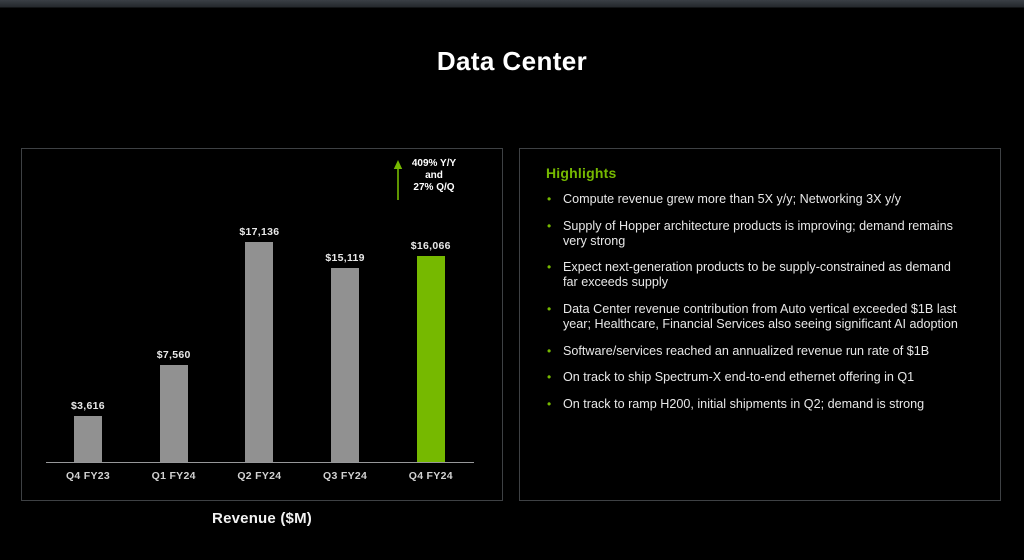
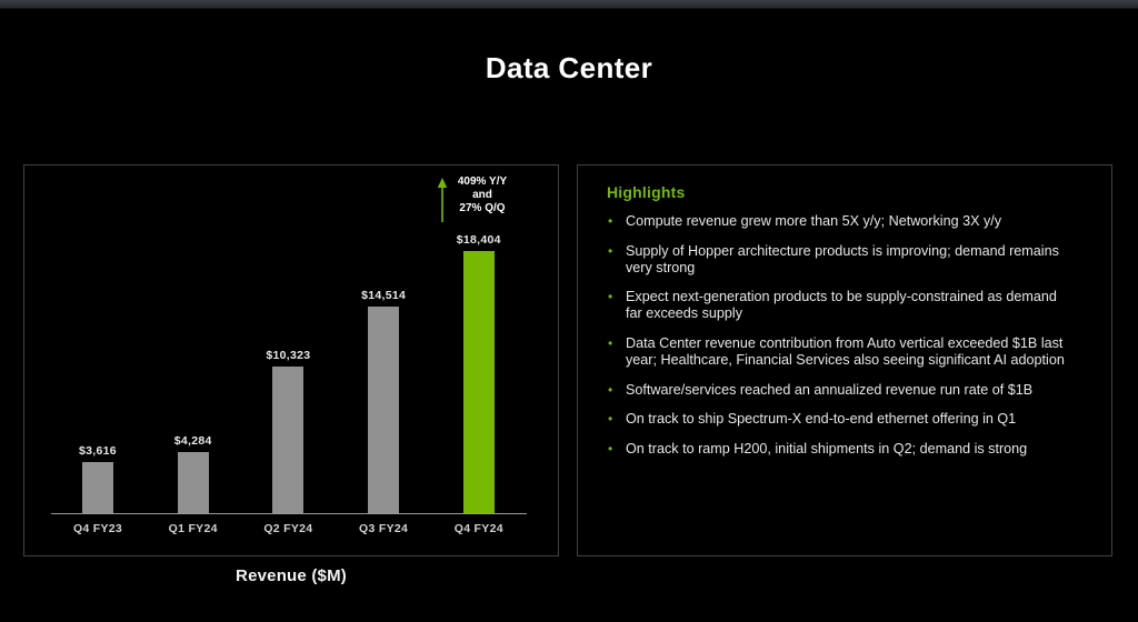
Q1 FY24: $7,560 -> $4,284
Q2 FY24: $17,136 -> $10,323
Q3 FY24: $15,119 -> $14,514
Q4 FY24: $16,066 -> $18,404
